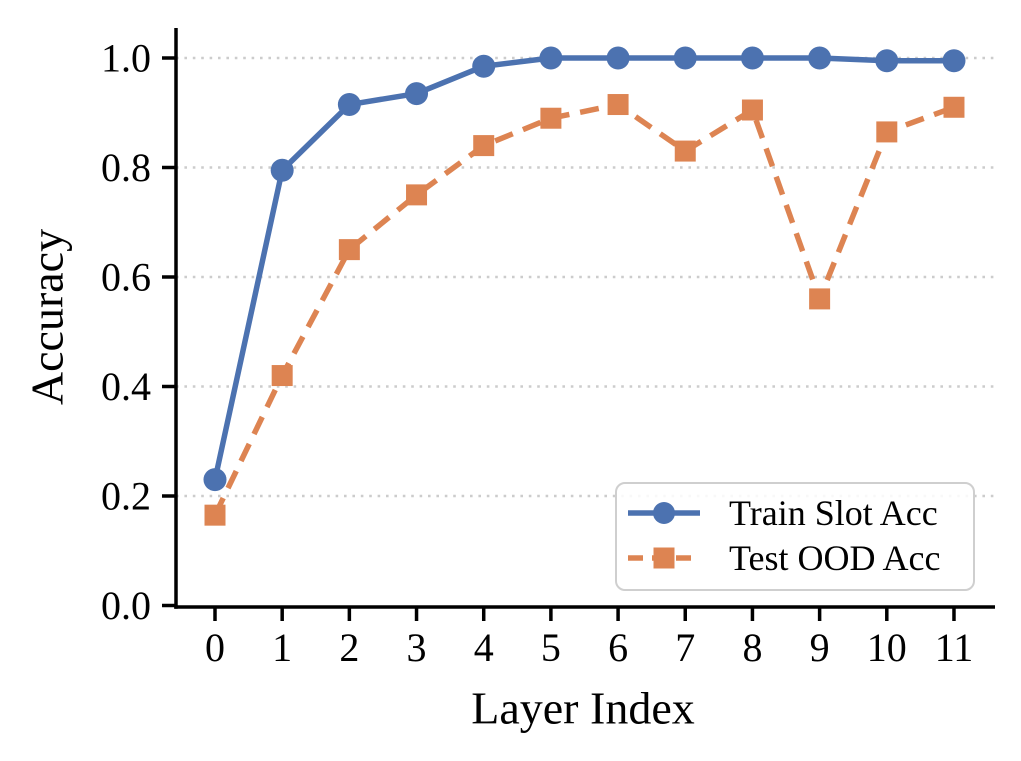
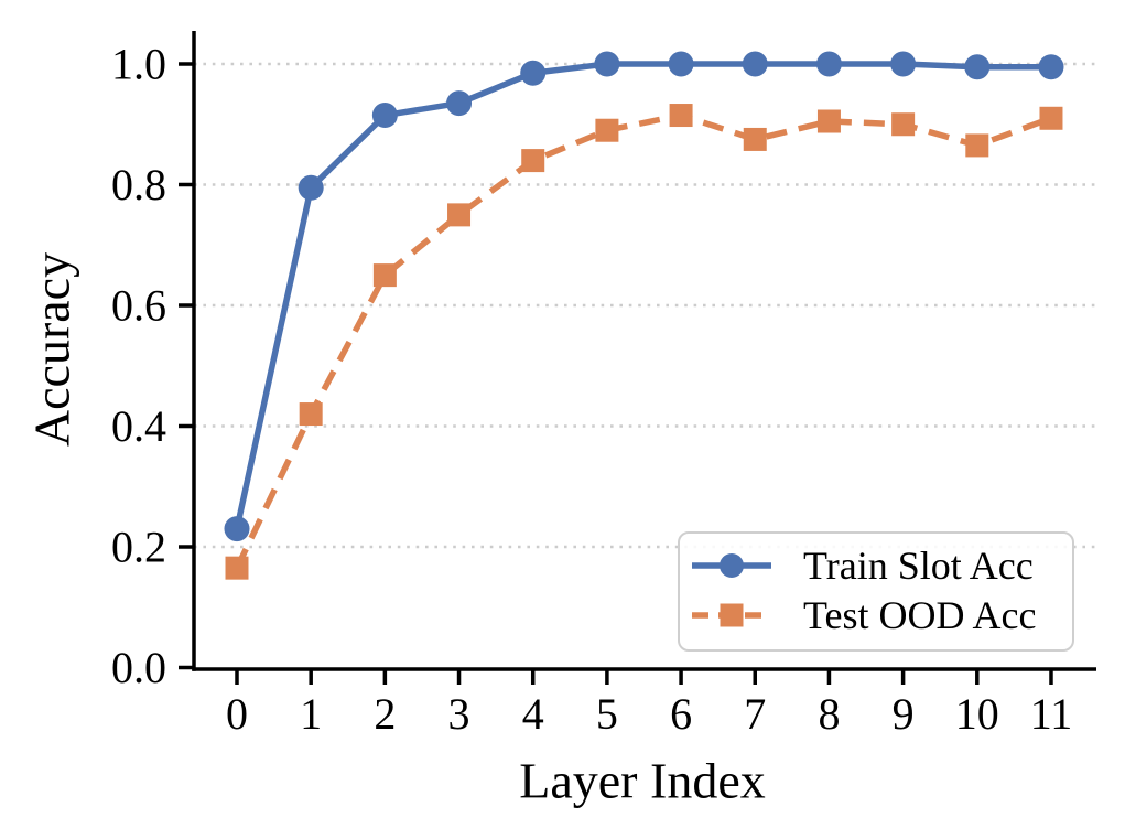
Test OOD Acc/7: 0.83 -> 0.88
Test OOD Acc/9: 0.56 -> 0.90
